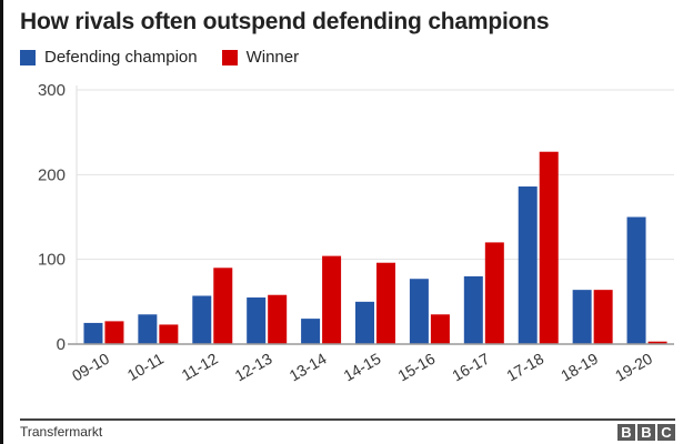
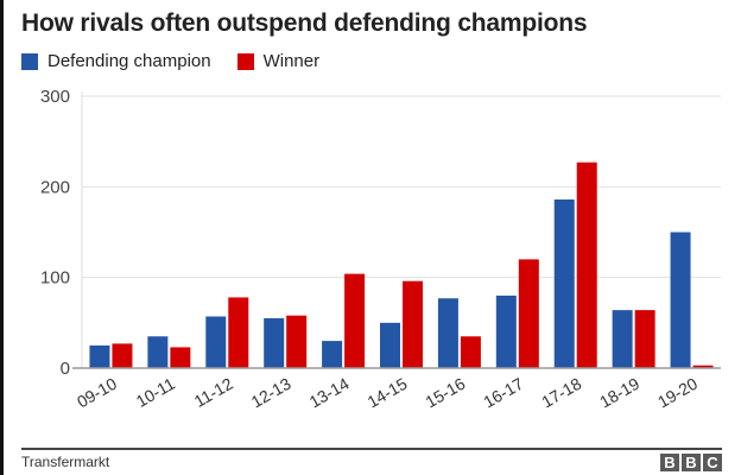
Winner/11-12: 90 -> 80
